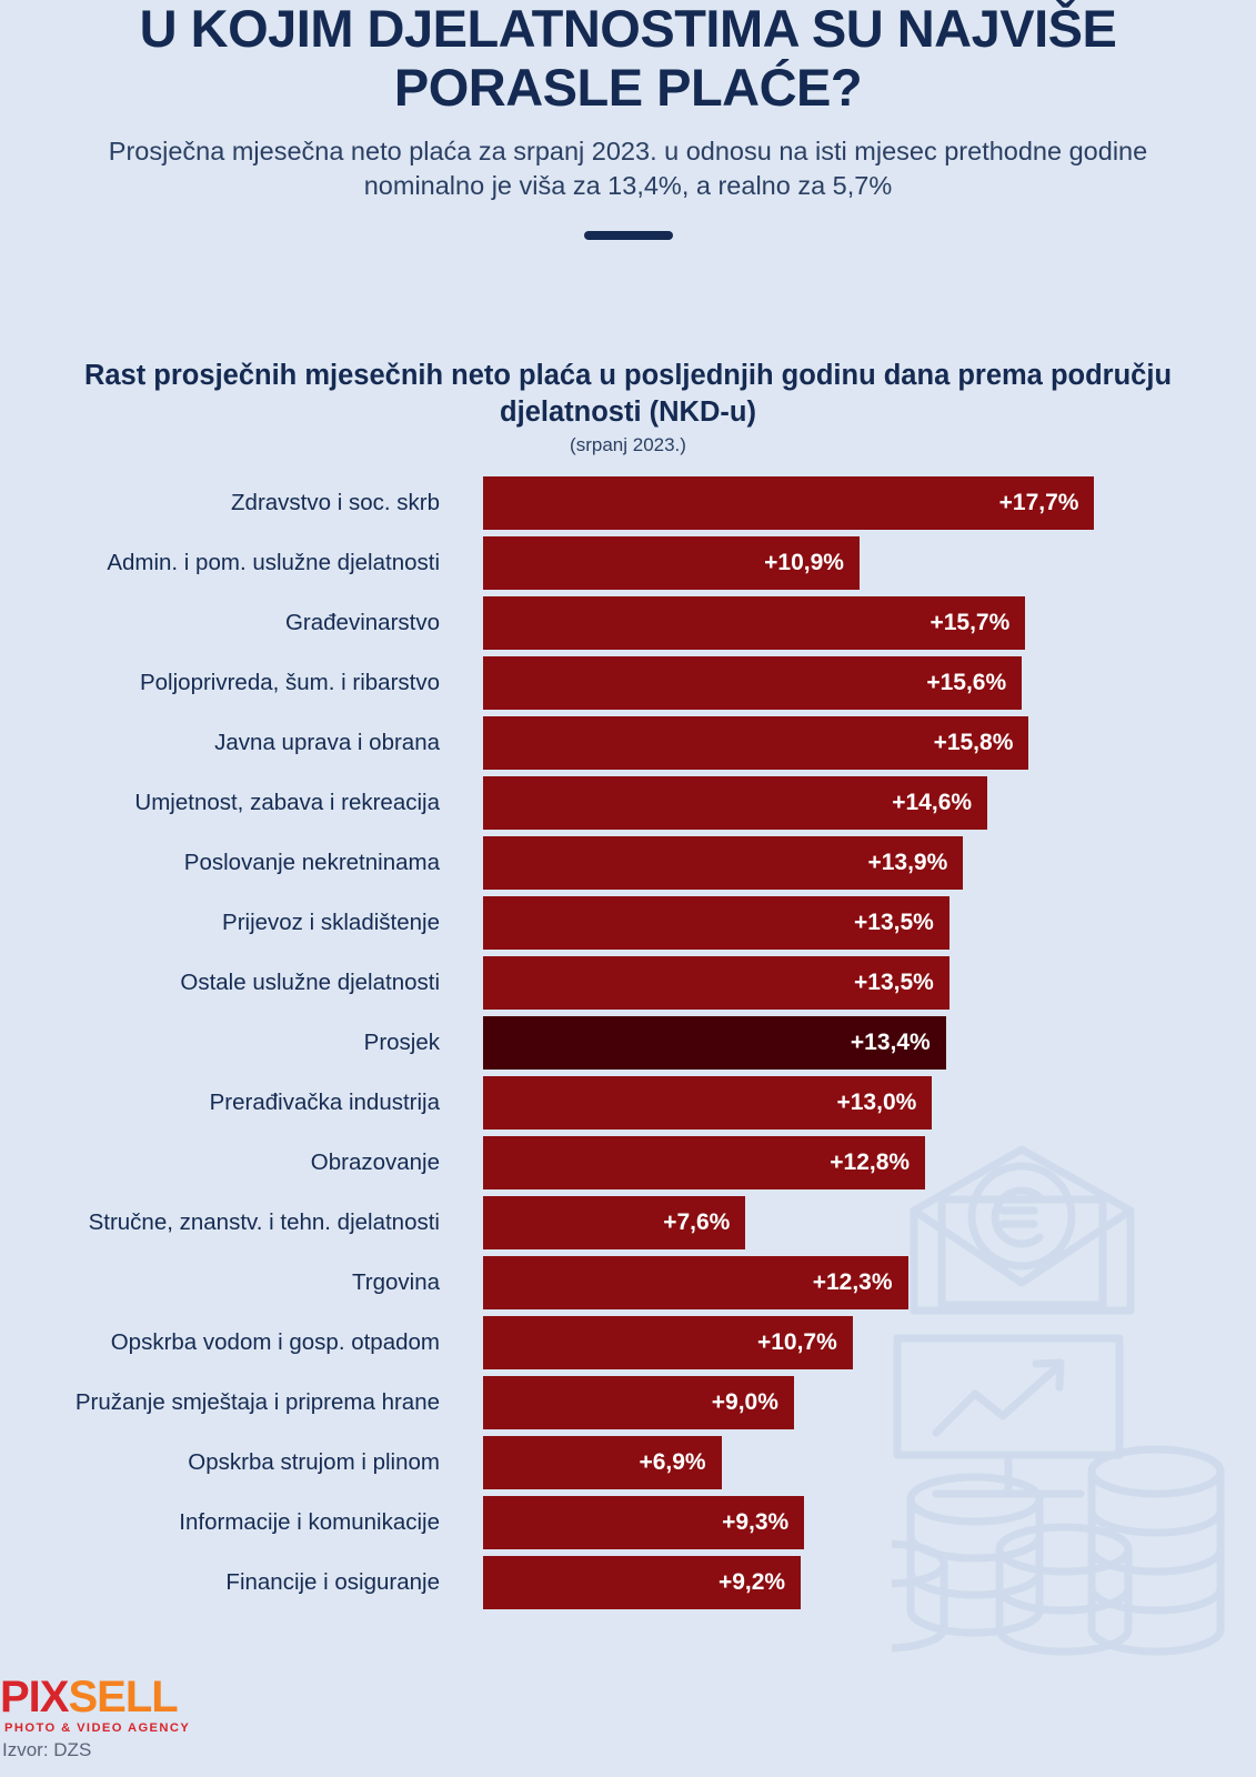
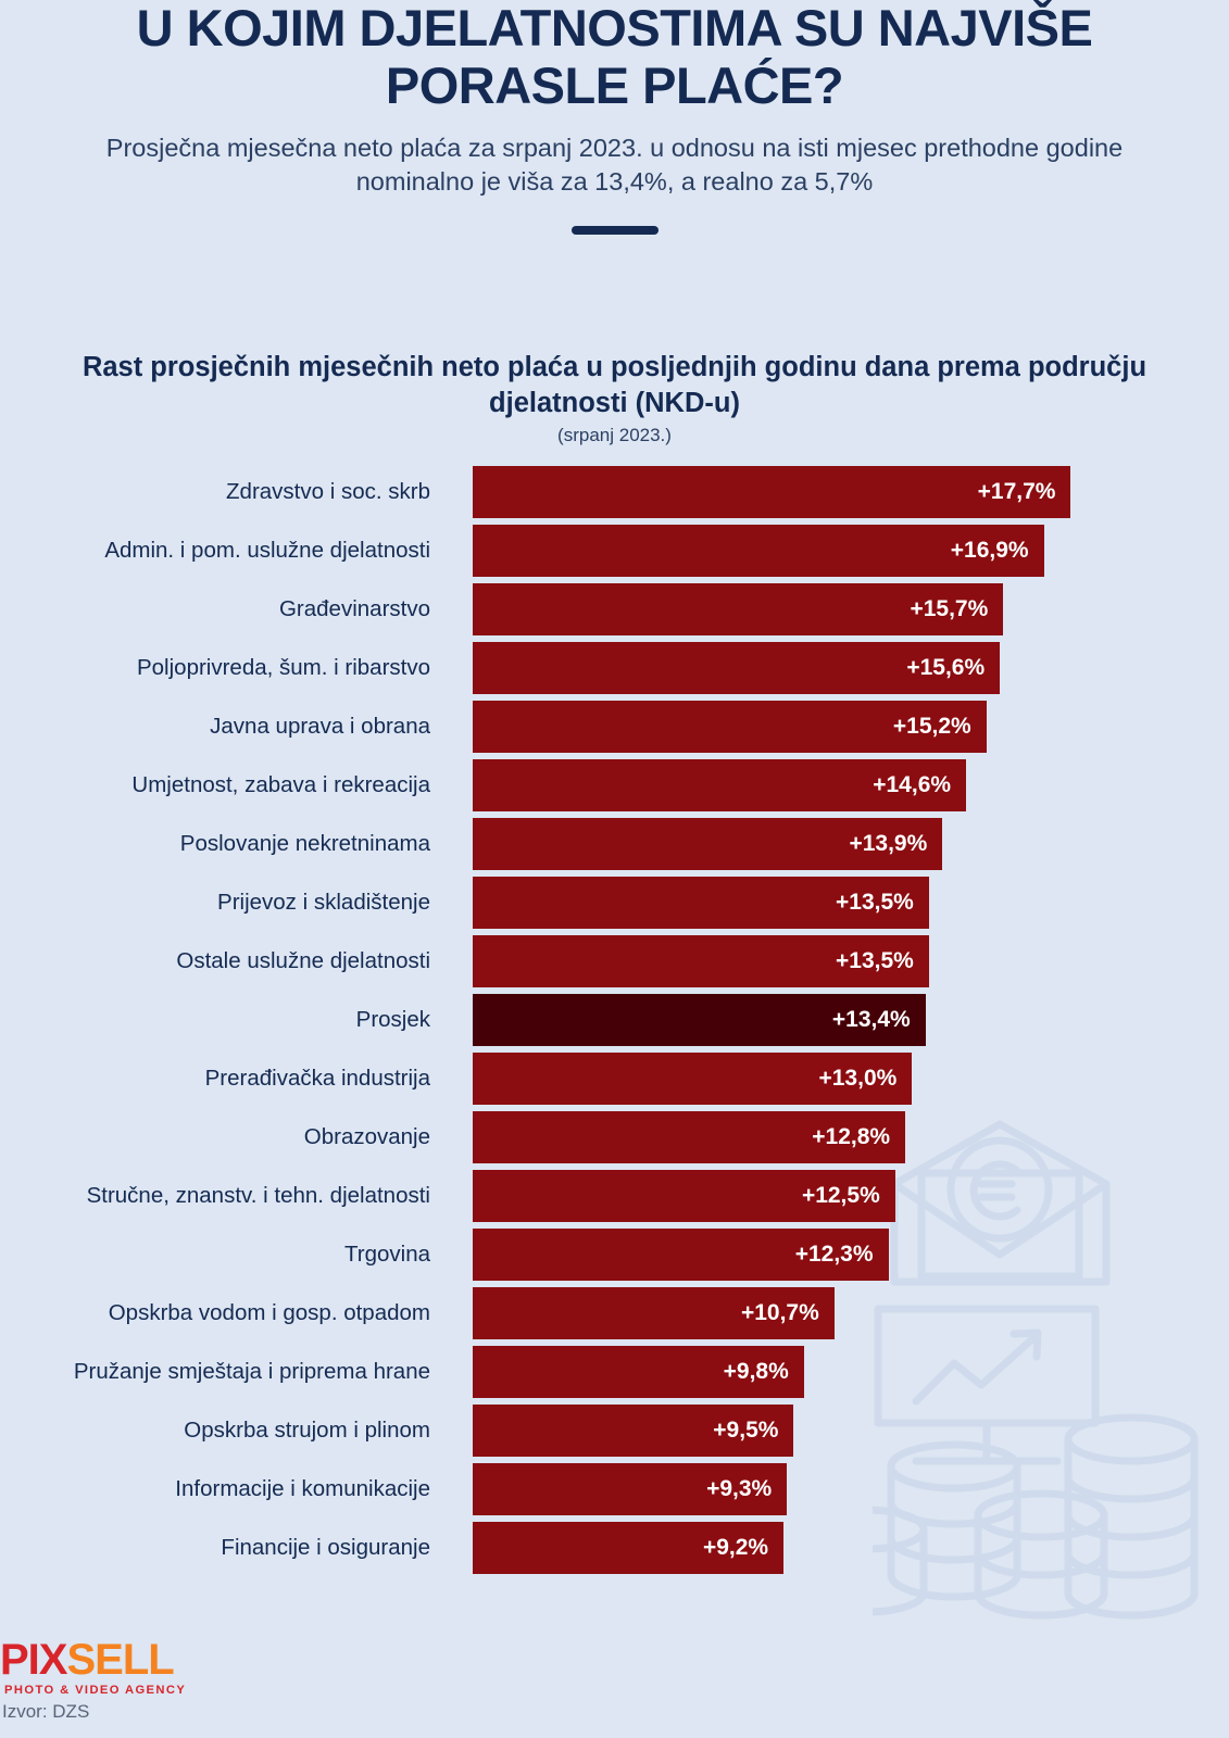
Admin. i pom. uslužne djelatnosti: +10,9% -> +16,9%
Javna uprava i obrana: +15,8% -> +15,2%
Stručne, znanstv. i tehn. djelatnosti: +7,6% -> +12,5%
Pružanje smještaja i priprema hrane: +9,0% -> +9,8%
Opskrba strujom i plinom: +6,9% -> +9,5%
